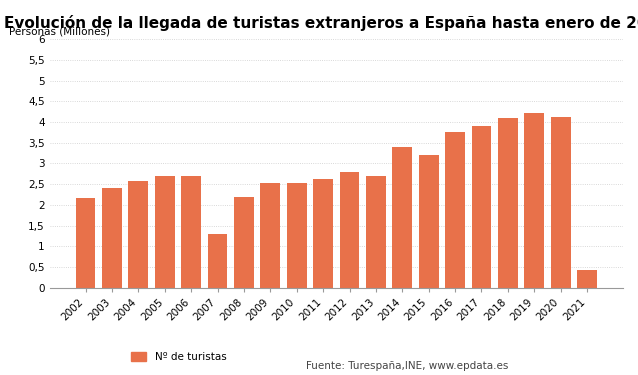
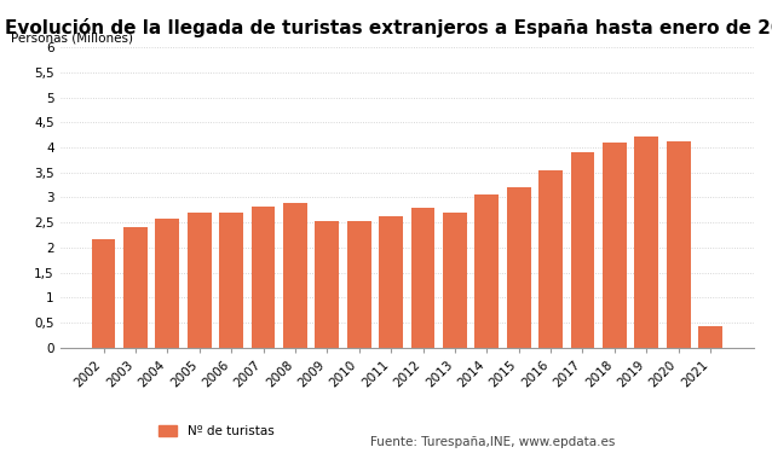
2007: 1,30 -> 2,82
2008: 2,20 -> 2,90
2014: 3,40 -> 3,07
2016: 3,75 -> 3,55
